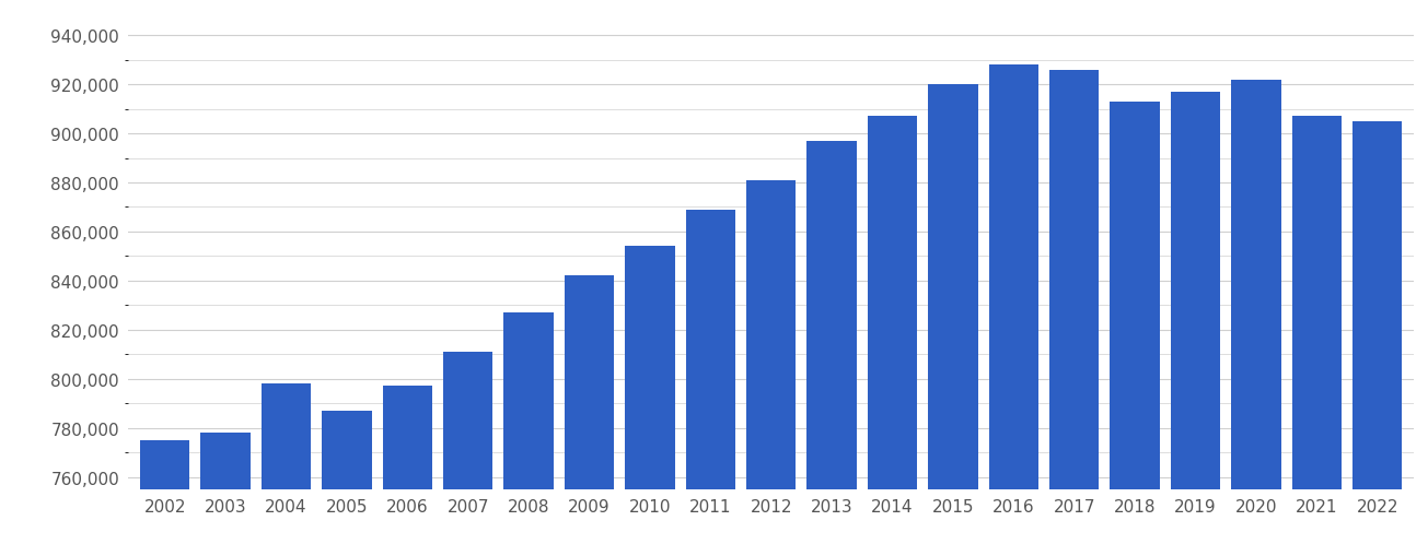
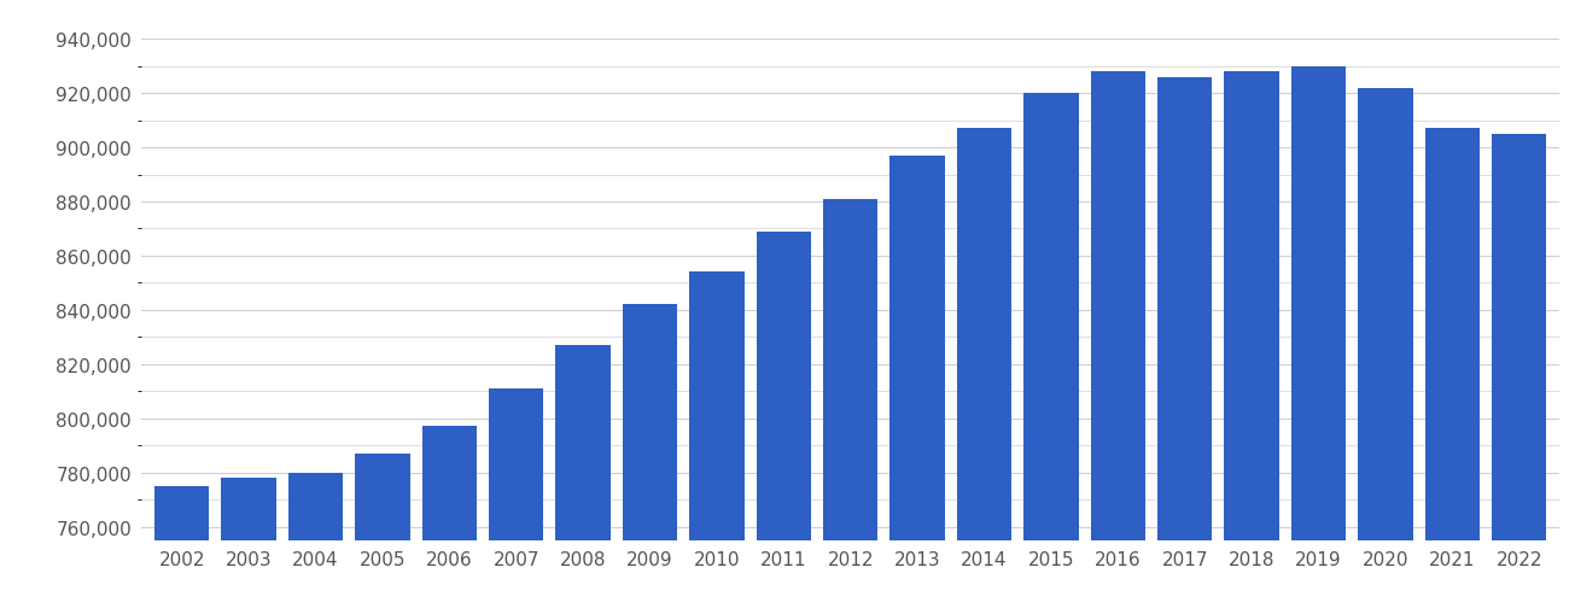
2004: 798,000 -> 780,000
2018: 913,000 -> 928,000
2019: 917,000 -> 930,000
